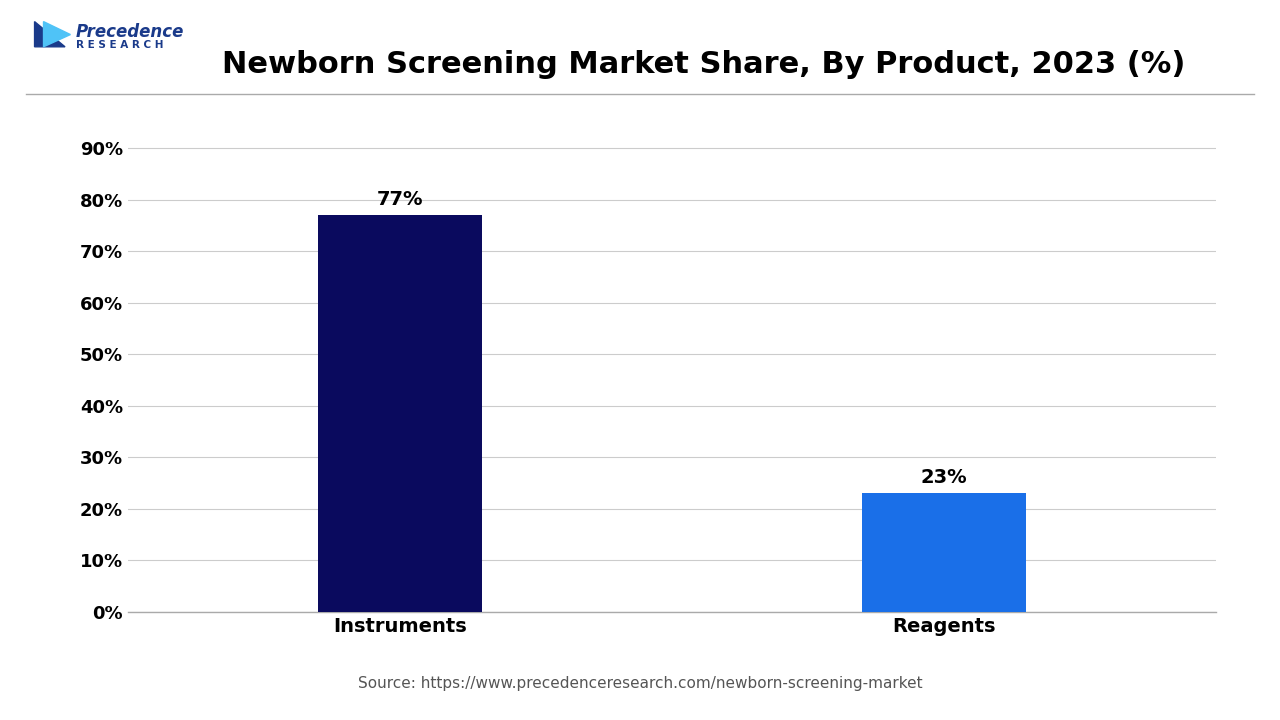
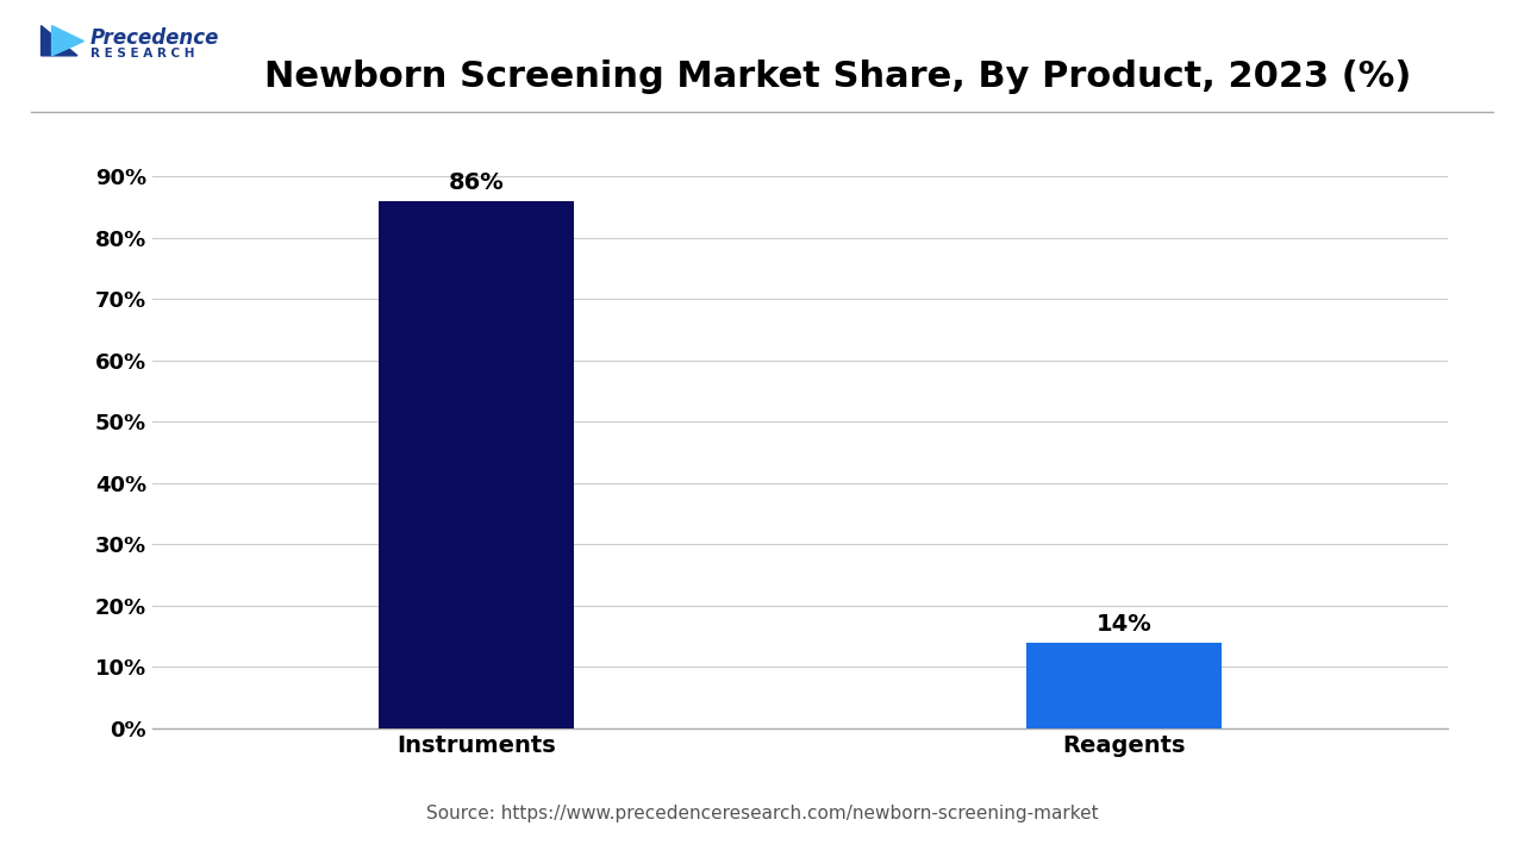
Instruments: 77% -> 86%
Reagents: 23% -> 14%
